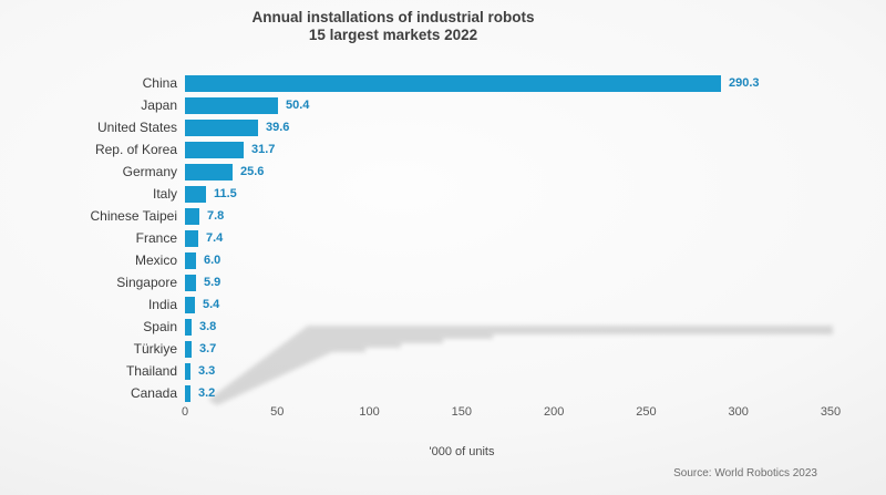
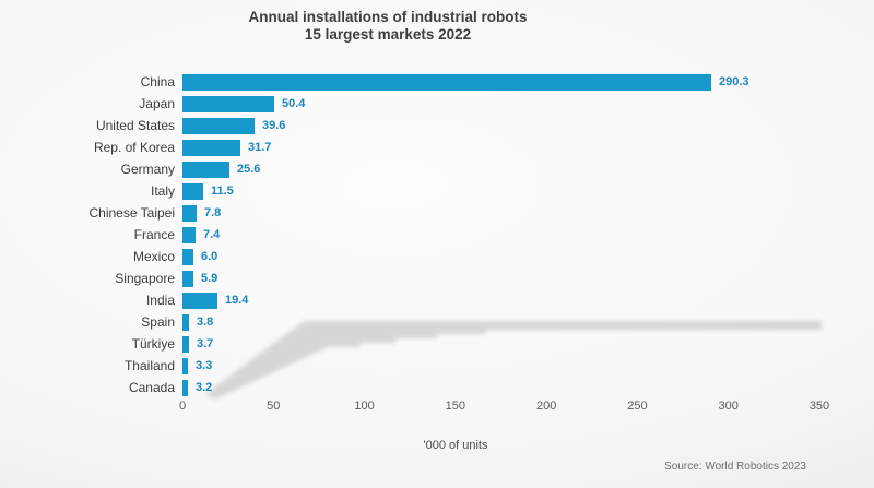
India: 5.4 -> 19.4
